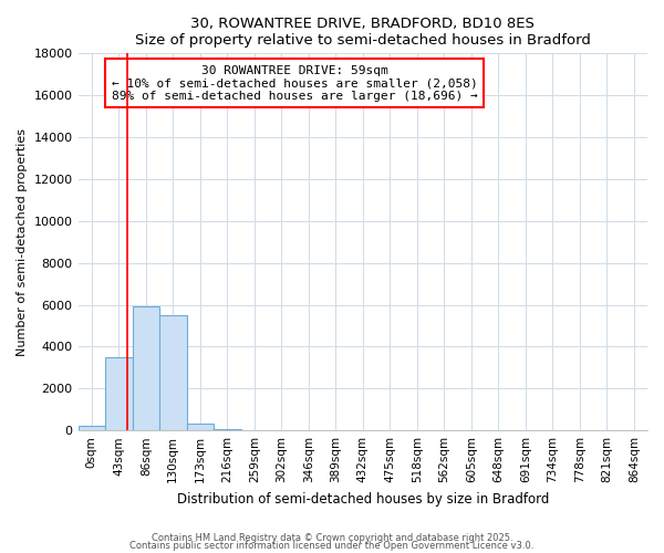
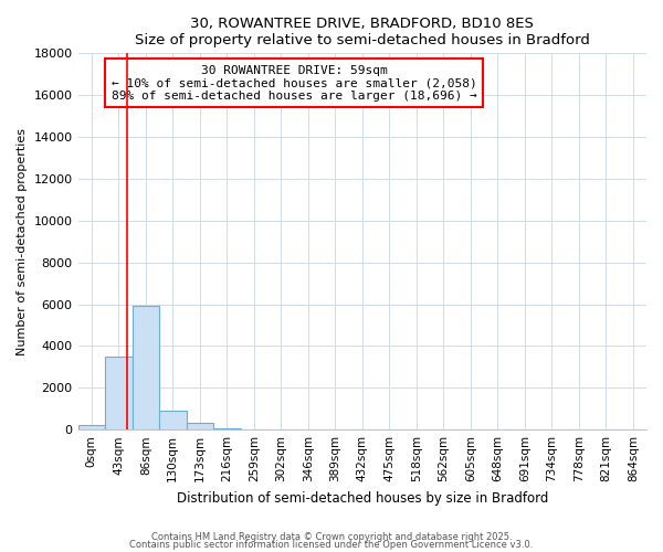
130sqm: 5500 -> 900
